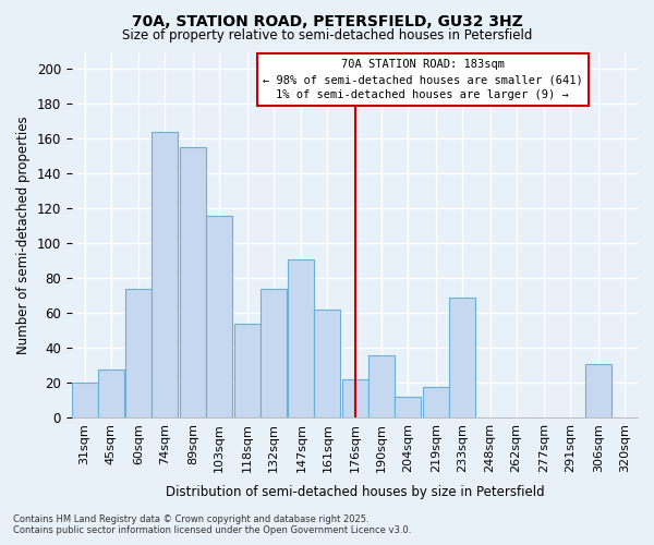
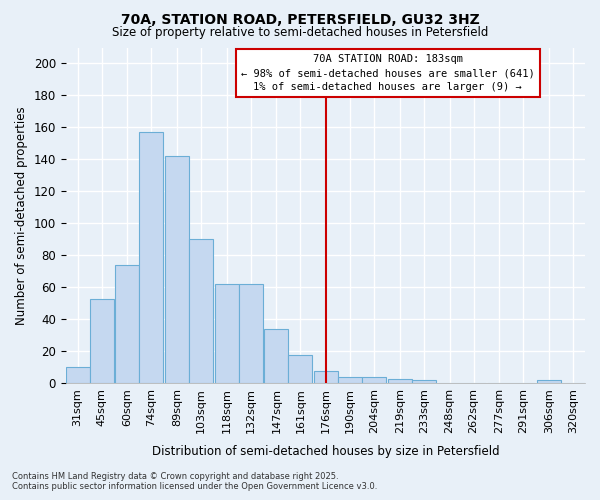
31sqm: 20 -> 10
45sqm: 28 -> 53
74sqm: 164 -> 157
89sqm: 155 -> 142
103sqm: 116 -> 90
118sqm: 54 -> 62
132sqm: 74 -> 62
147sqm: 91 -> 34
161sqm: 62 -> 18
176sqm: 22 -> 8
190sqm: 36 -> 4
204sqm: 12 -> 4
219sqm: 18 -> 3
233sqm: 69 -> 2
306sqm: 31 -> 2
